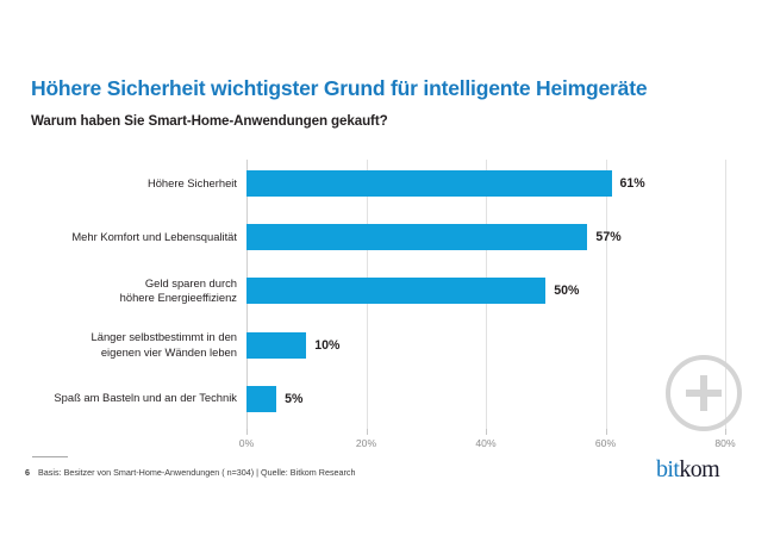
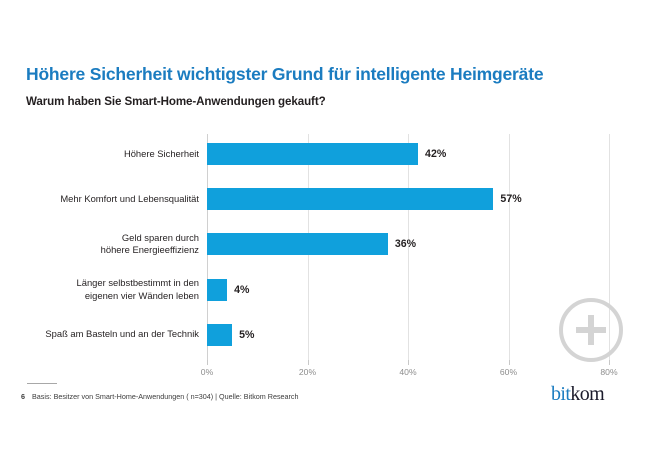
Höhere Sicherheit: 61% -> 42%
Geld sparen durch höhere Energieeffizienz: 50% -> 36%
Länger selbstbestimmt in den eigenen vier Wänden leben: 10% -> 4%
